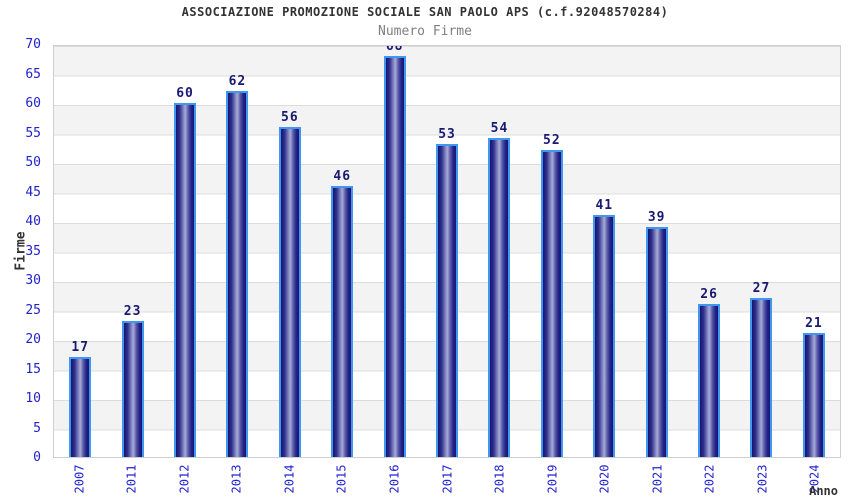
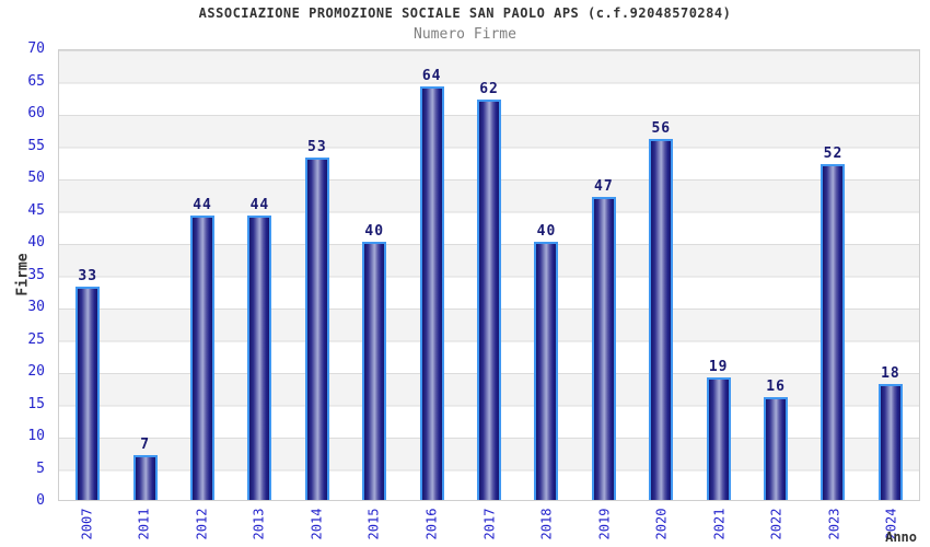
2007: 17 -> 33
2011: 23 -> 7
2012: 60 -> 44
2013: 62 -> 44
2014: 56 -> 53
2015: 46 -> 40
2016: 68 -> 64
2017: 53 -> 62
2018: 54 -> 40
2019: 52 -> 47
2020: 41 -> 56
2021: 39 -> 19
2022: 26 -> 16
2023: 27 -> 52
2024: 21 -> 18
